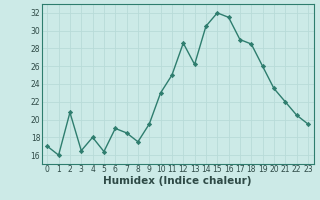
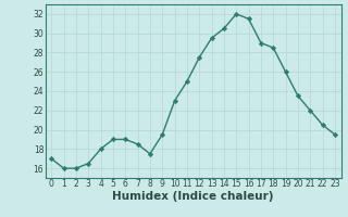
2: 20.8 -> 16.0
5: 16.4 -> 19.0
12: 28.6 -> 27.5
13: 26.2 -> 29.5
